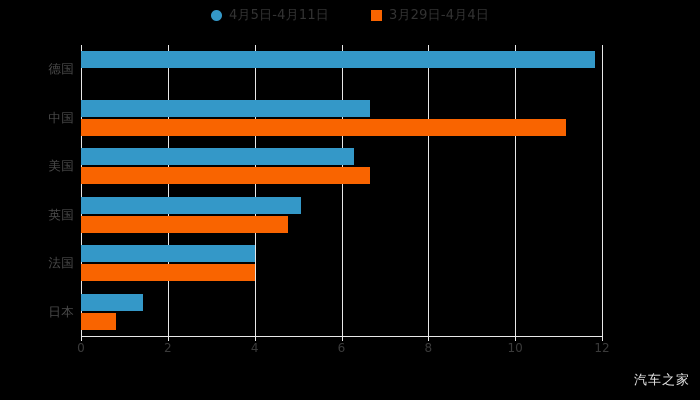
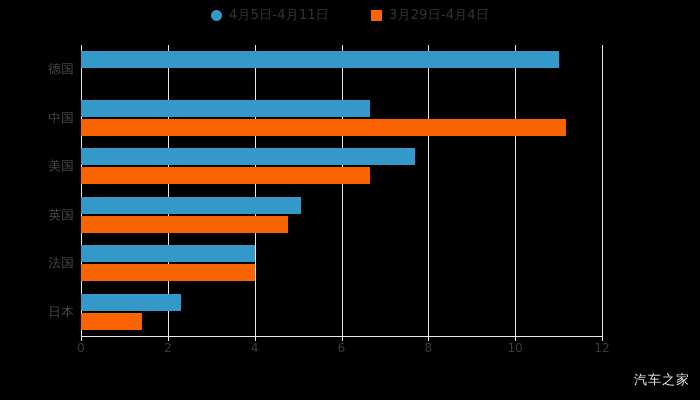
4月5日-4月11日/德国: 11.8 -> 11.0
4月5日-4月11日/美国: 6.3 -> 7.7
4月5日-4月11日/日本: 1.4 -> 2.3
3月29日-4月4日/日本: 0.8 -> 1.4
